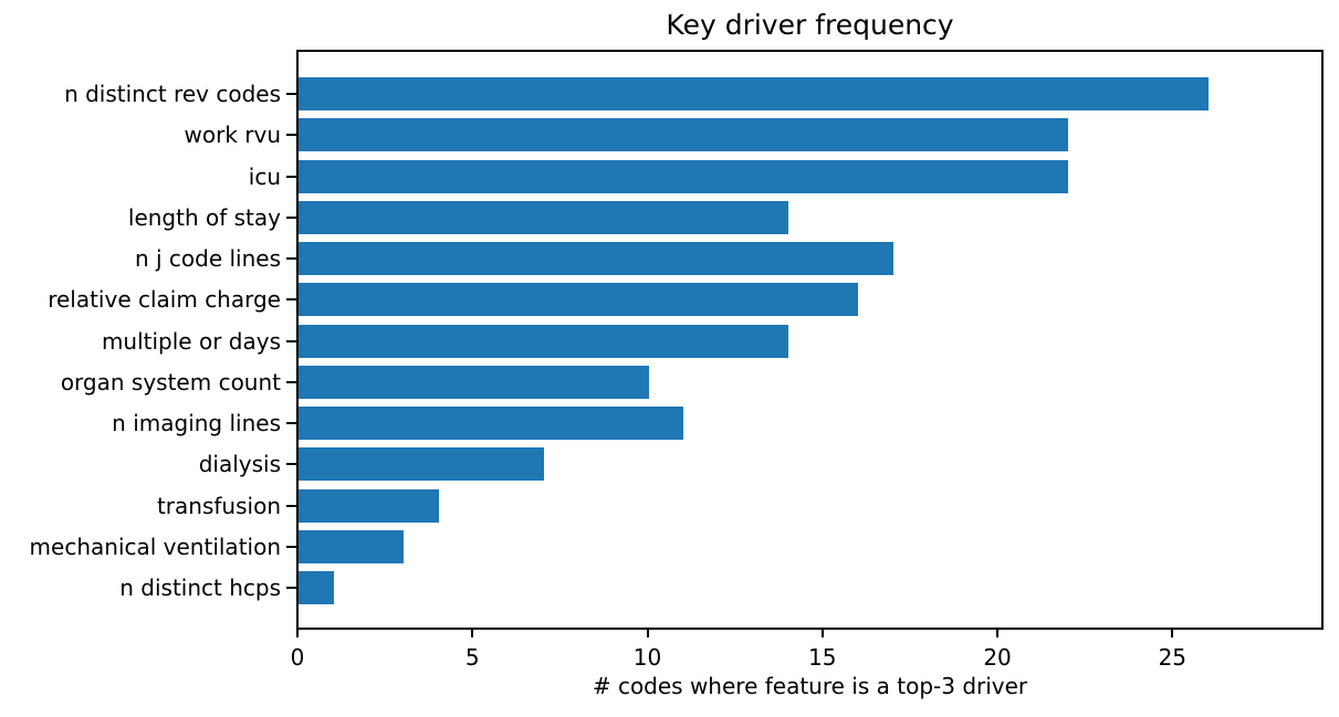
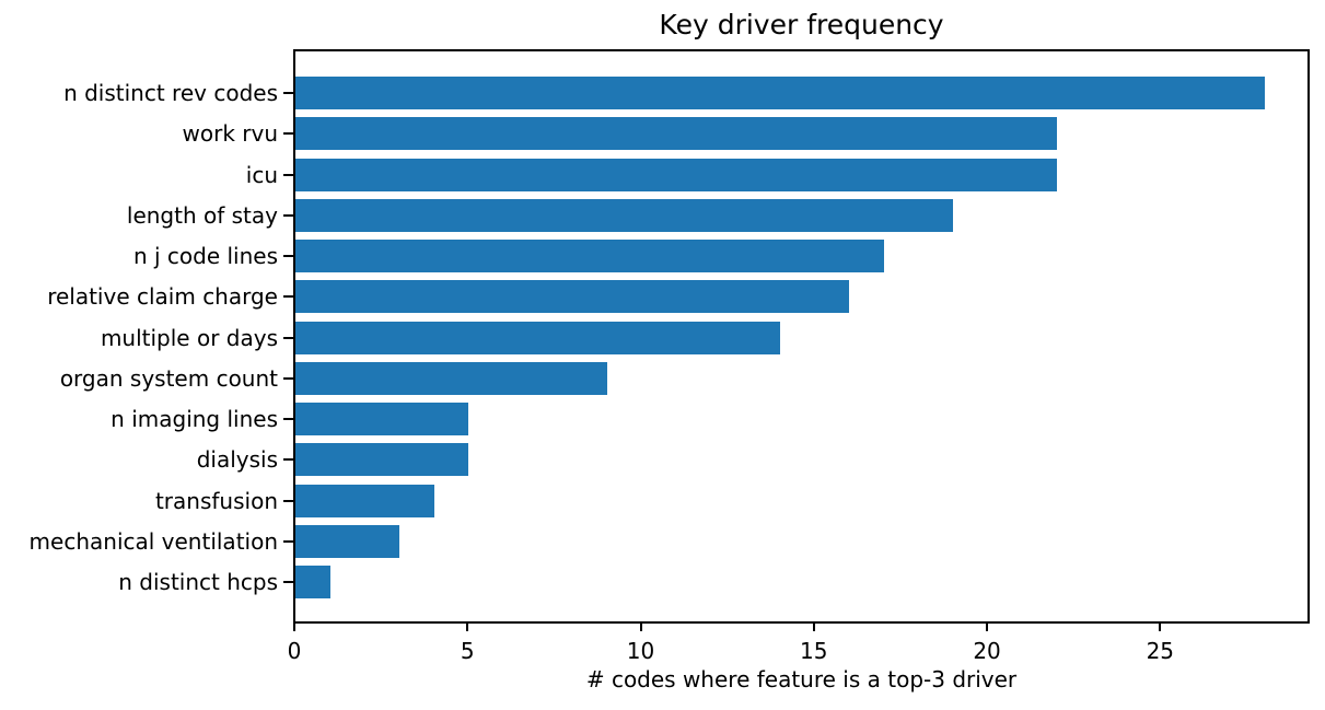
n distinct rev codes: 26 -> 28
length of stay: 14 -> 19
organ system count: 10 -> 9
n imaging lines: 11 -> 5
dialysis: 7 -> 5
